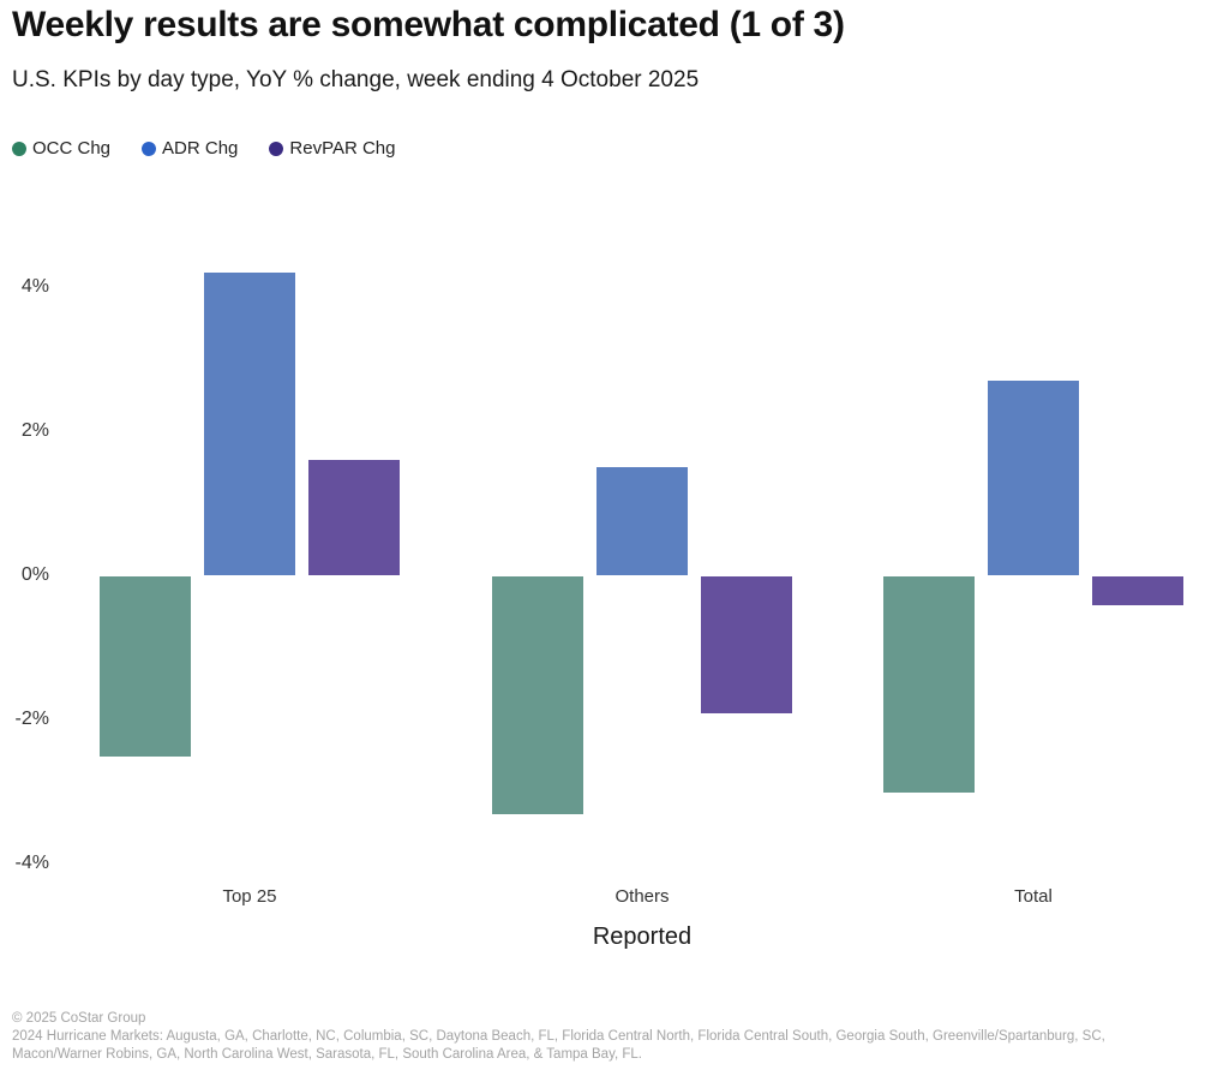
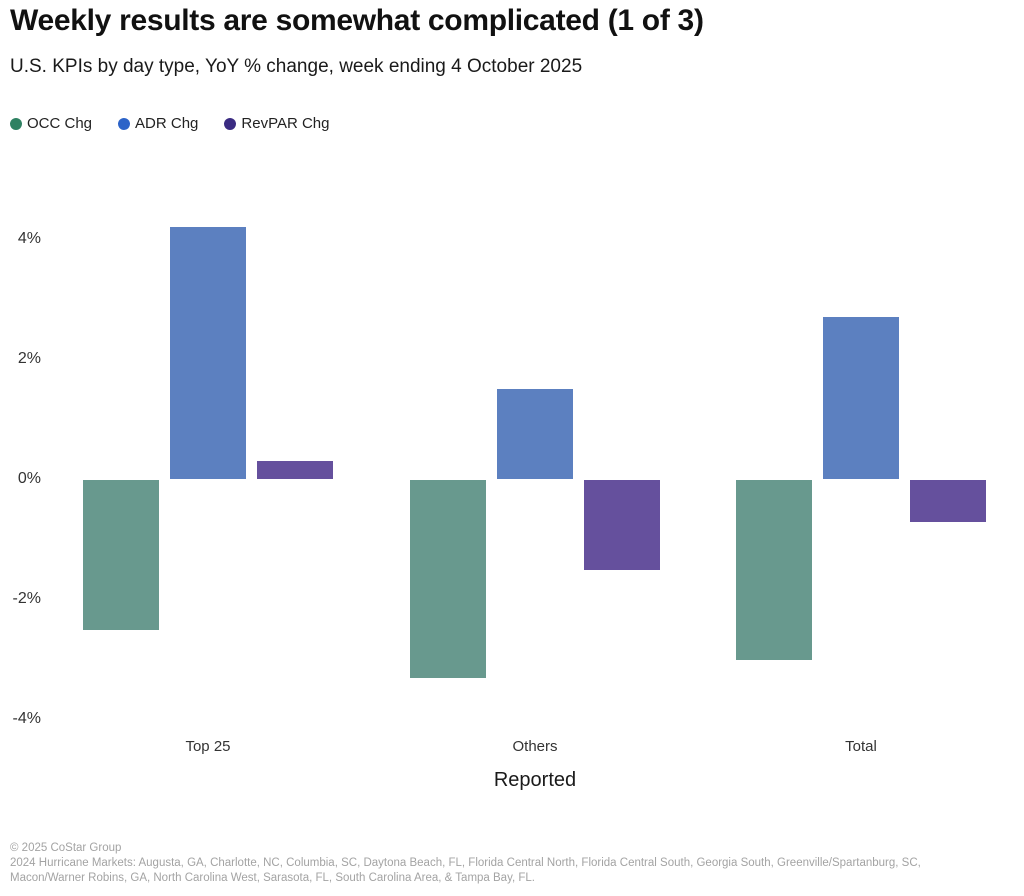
RevPAR Chg/Top 25: 1.6% -> 0.3%
RevPAR Chg/Others: -1.9% -> -1.5%
RevPAR Chg/Total: -0.4% -> -0.7%
